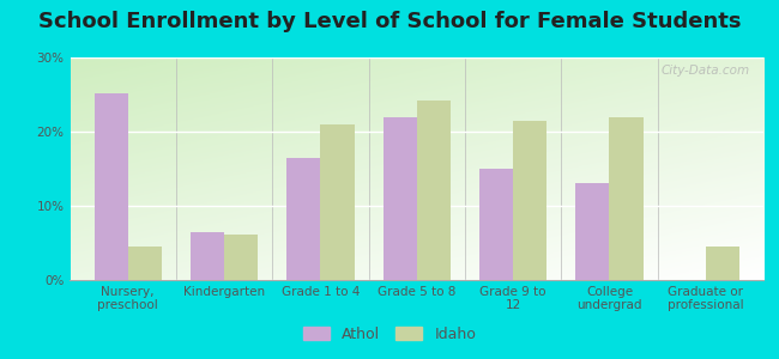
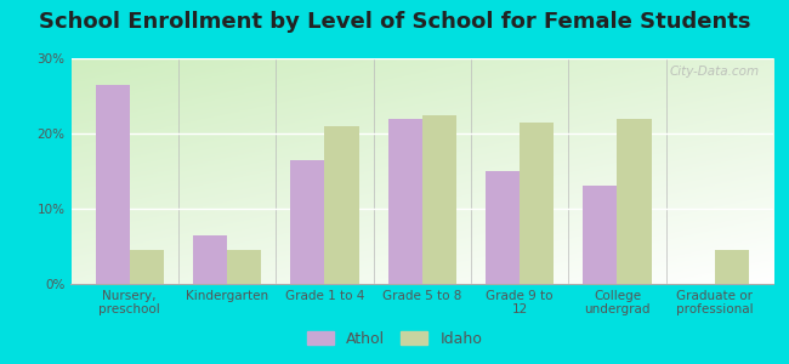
Athol/Nursery, preschool: 25.2% -> 26.5%
Idaho/Kindergarten: 6.2% -> 4.5%
Idaho/Grade 5 to 8: 24.2% -> 22.5%
